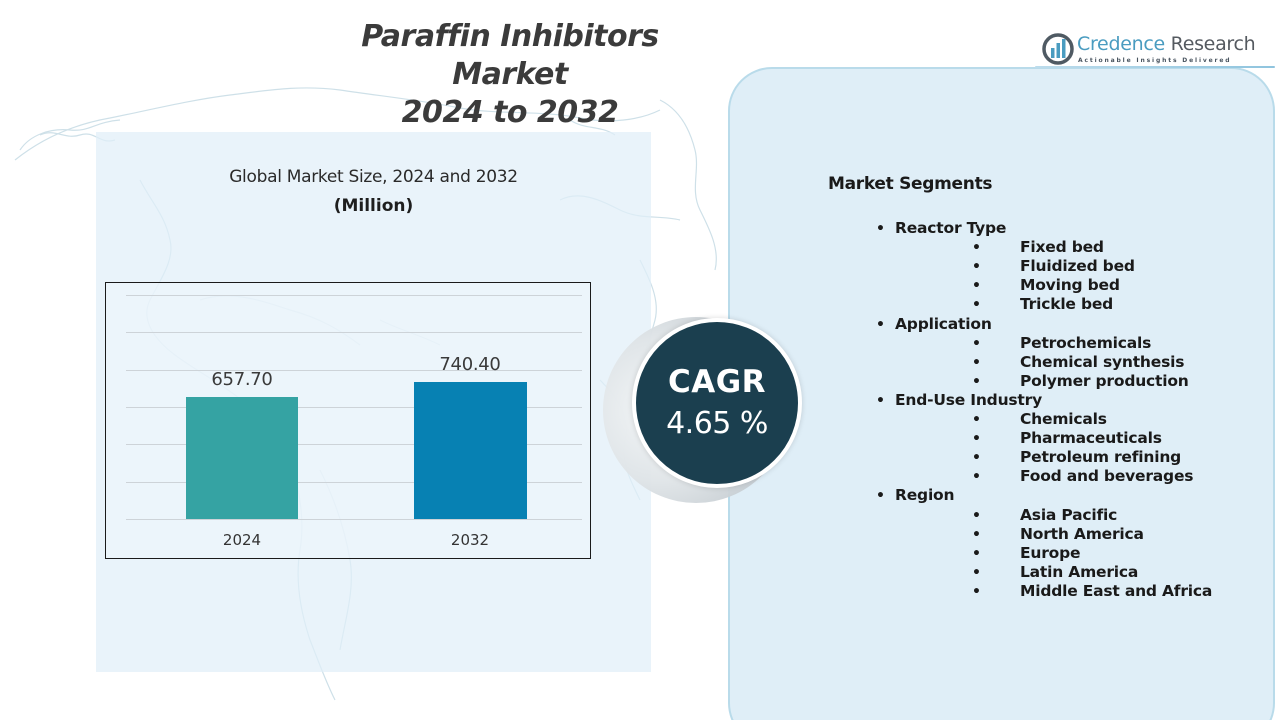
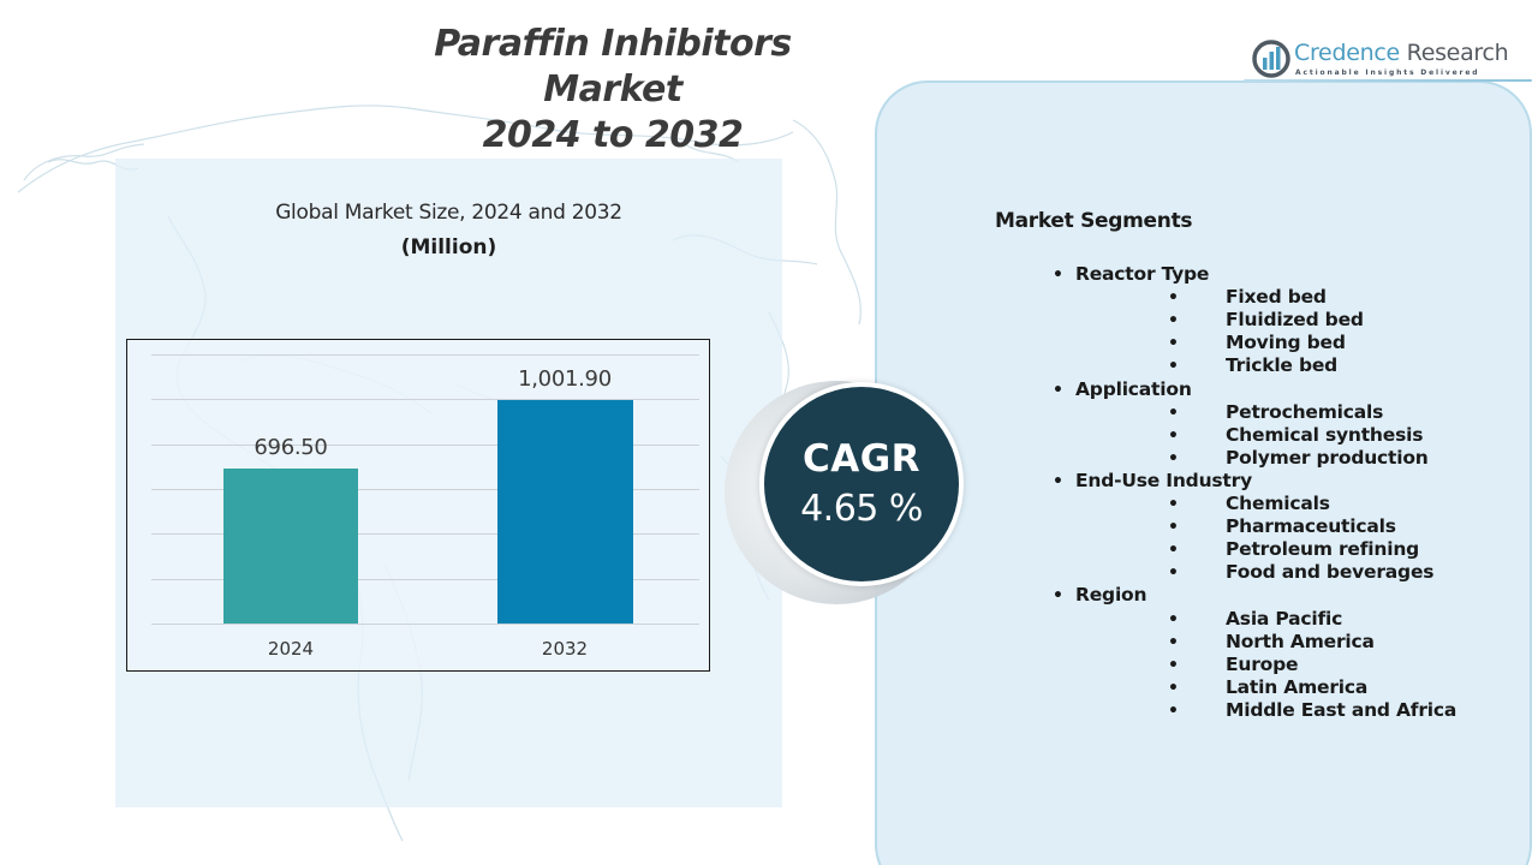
2024: 657.70 -> 696.50
2032: 740.40 -> 1,001.90
